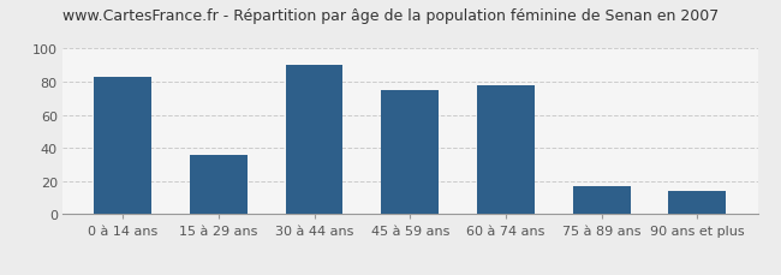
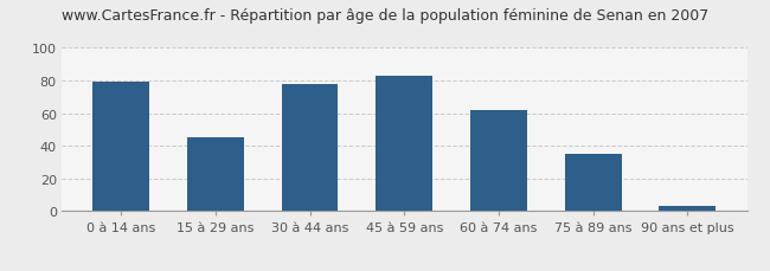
0 à 14 ans: 83 -> 79
15 à 29 ans: 36 -> 45
30 à 44 ans: 90 -> 78
45 à 59 ans: 75 -> 83
60 à 74 ans: 78 -> 62
75 à 89 ans: 17 -> 35
90 ans et plus: 14 -> 3
